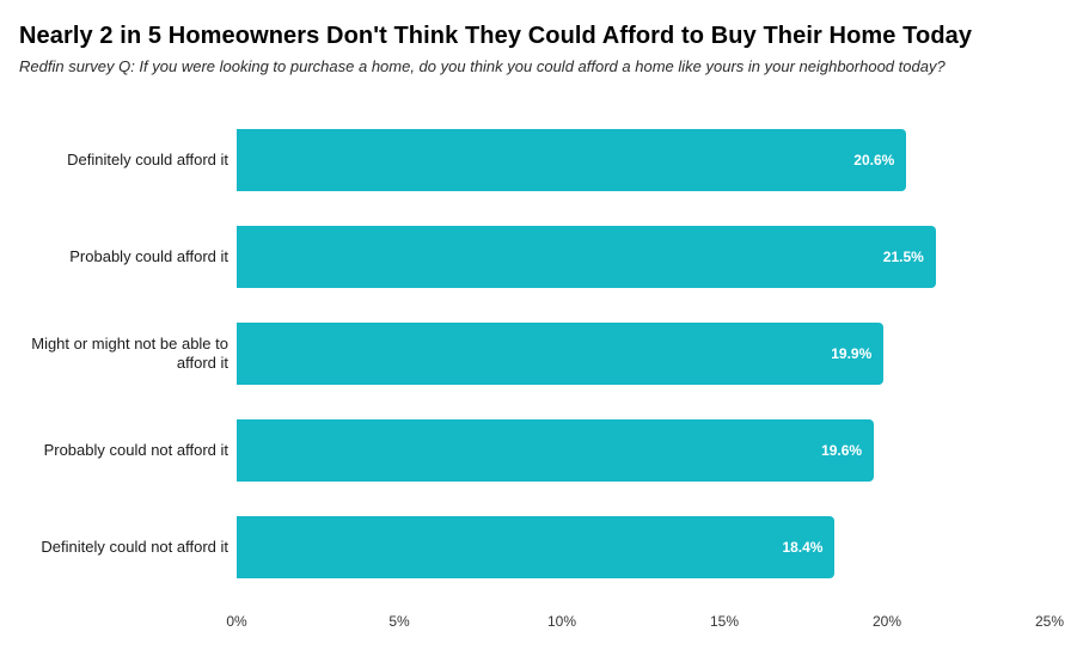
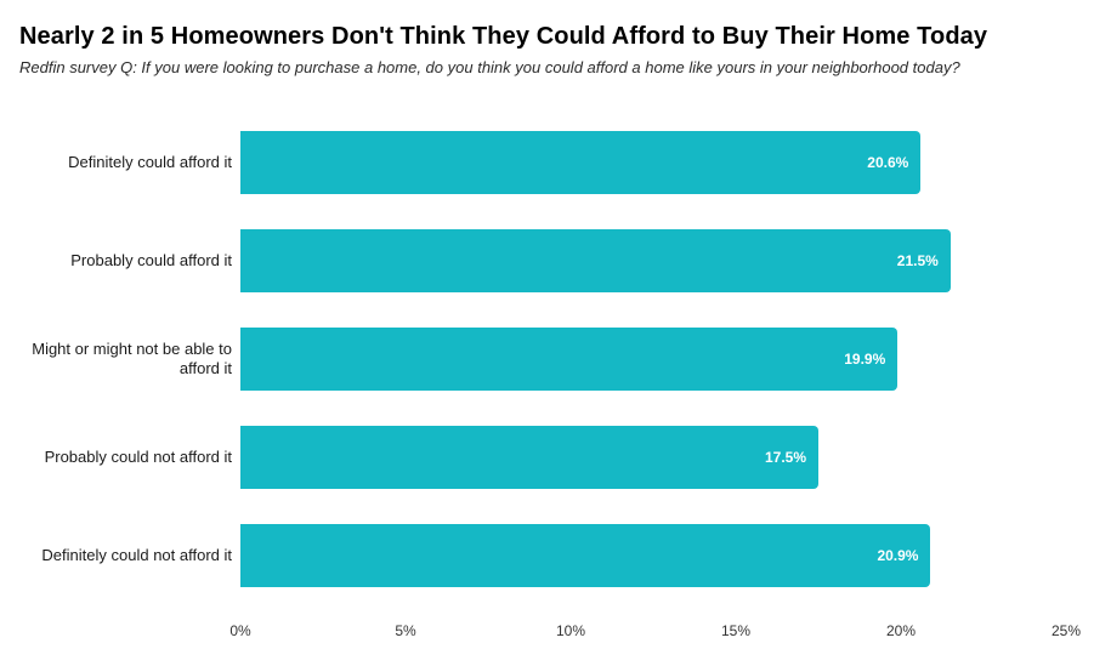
Probably could not afford it: 19.6% -> 17.5%
Definitely could not afford it: 18.4% -> 20.9%
